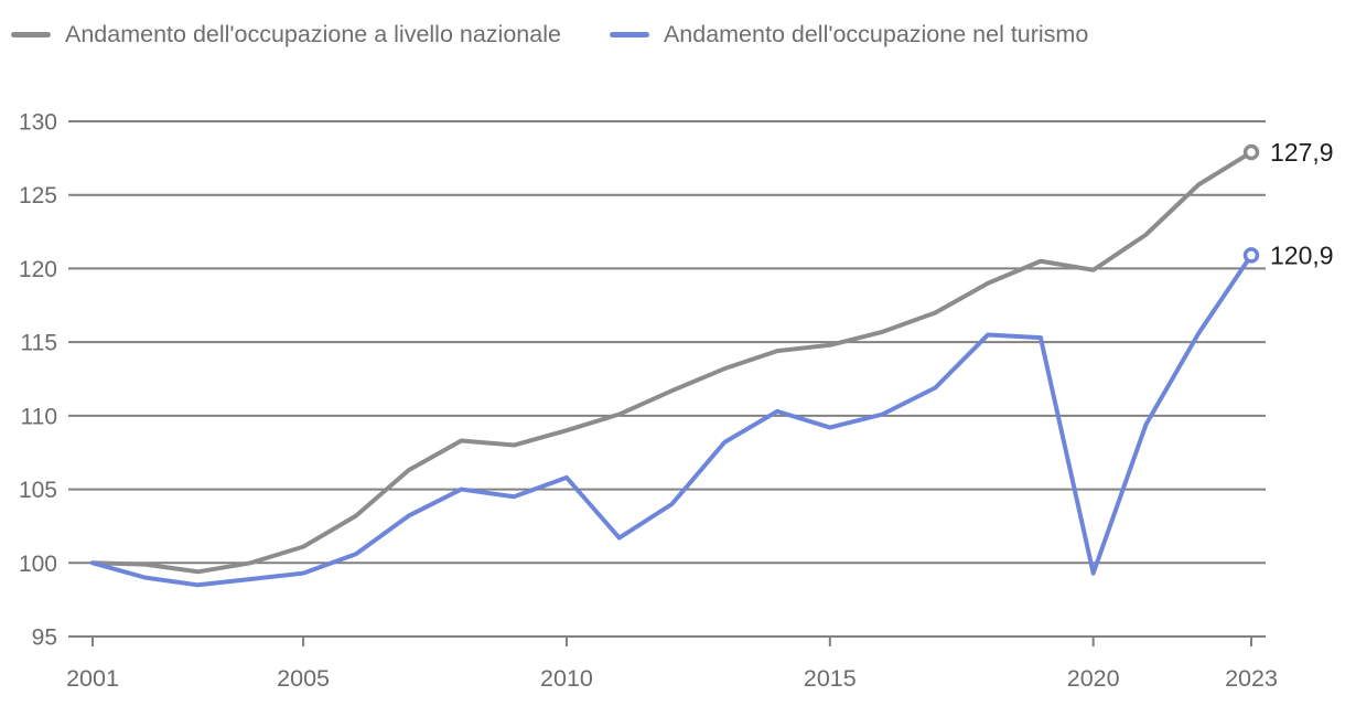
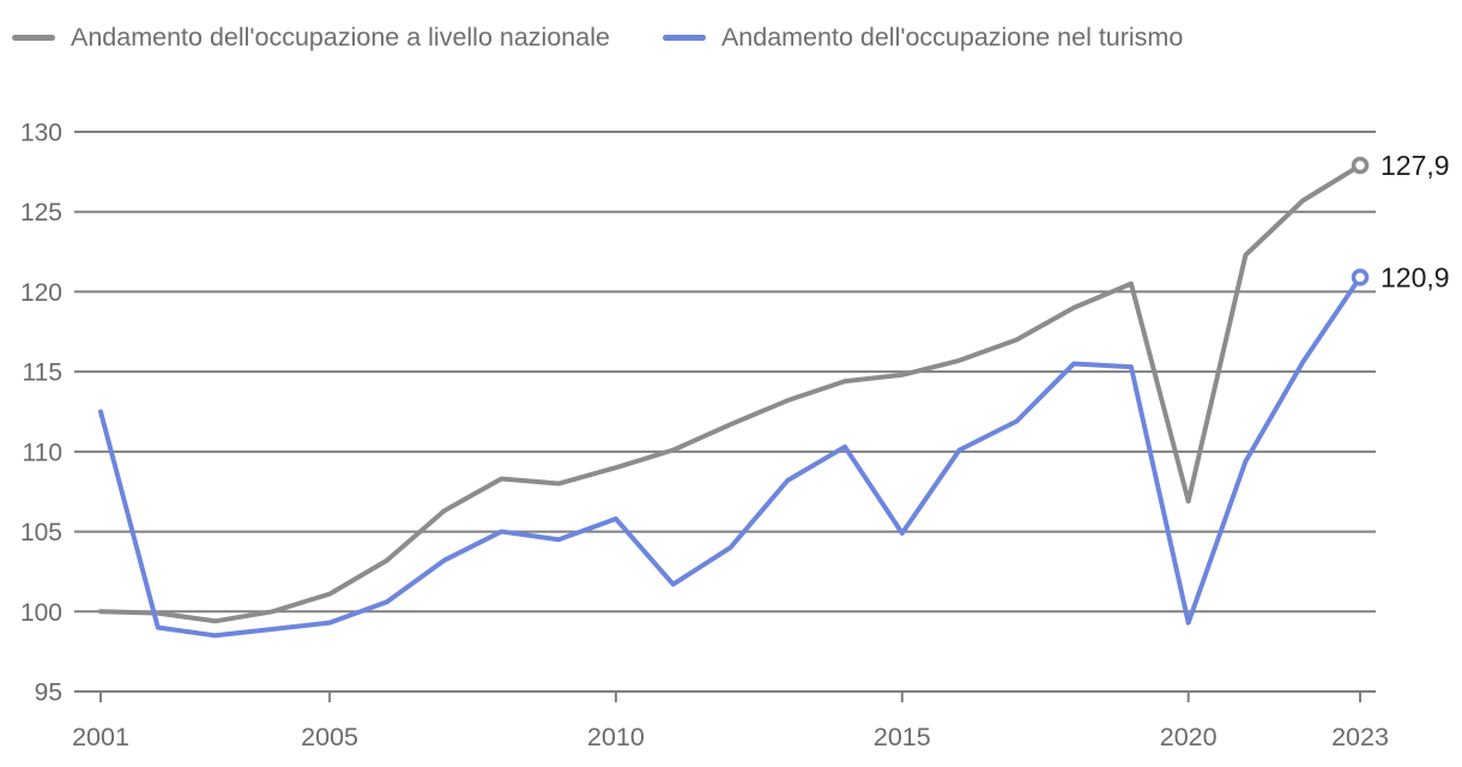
Andamento dell'occupazione nel turismo/2001: 100.0 -> 112.5
Andamento dell'occupazione nel turismo/2015: 109.2 -> 104.9
Andamento dell'occupazione a livello nazionale/2020: 119.9 -> 106.9
